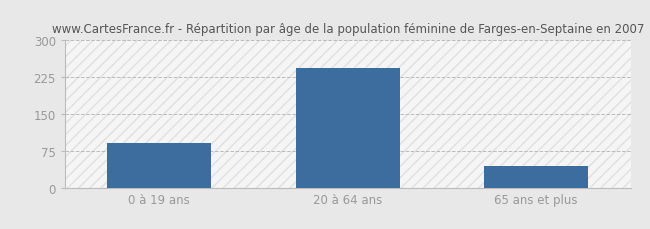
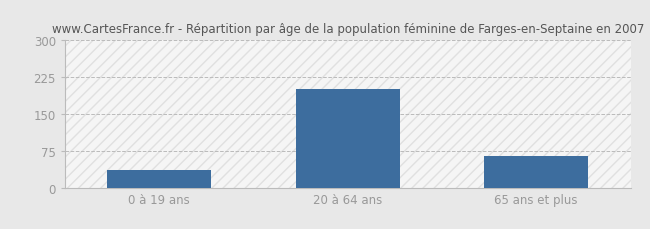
0 à 19 ans: 90 -> 35
20 à 64 ans: 243 -> 200
65 ans et plus: 45 -> 65
